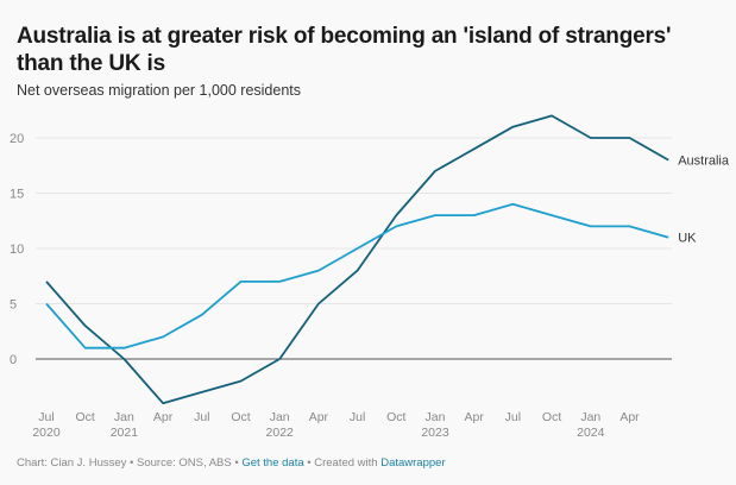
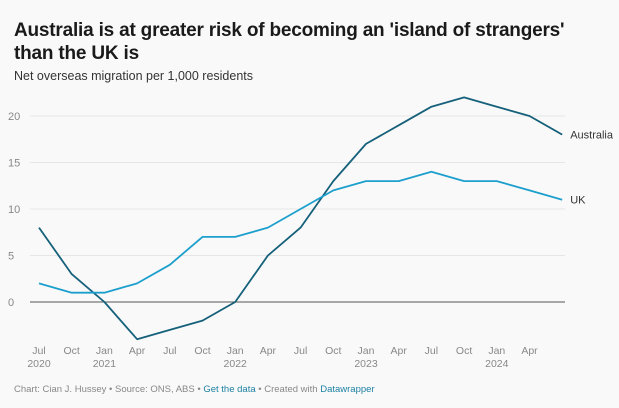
Australia/Jul 2020: 7 -> 8
UK/Jul 2020: 5 -> 2
Australia/Jan 2024: 20 -> 21
UK/Jan 2024: 12 -> 13
